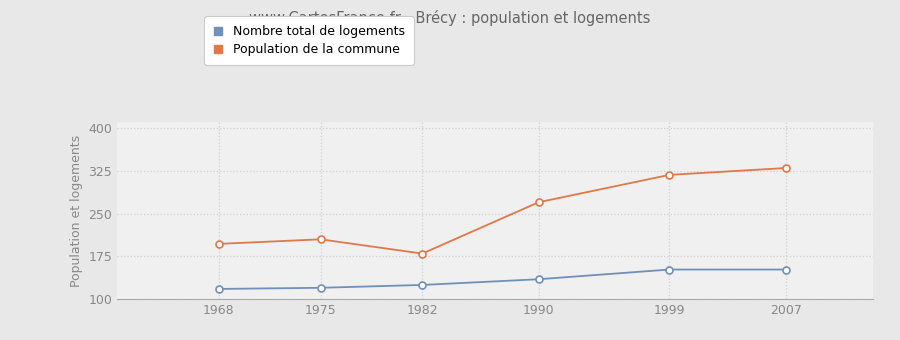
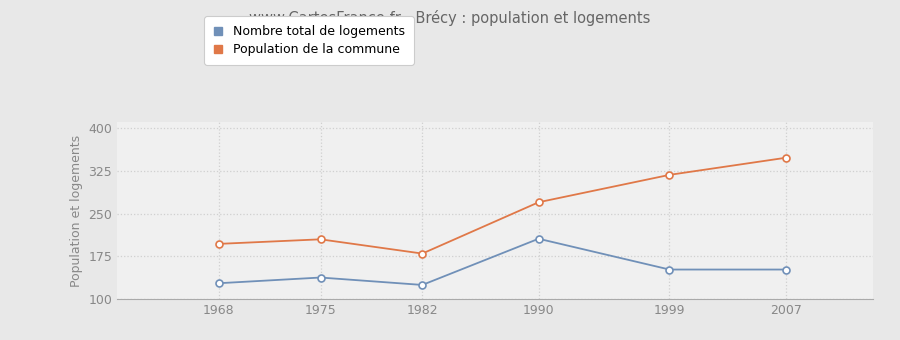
Nombre total de logements/1968: 118 -> 128
Nombre total de logements/1975: 120 -> 138
Nombre total de logements/1990: 135 -> 206
Population de la commune/2007: 330 -> 348
